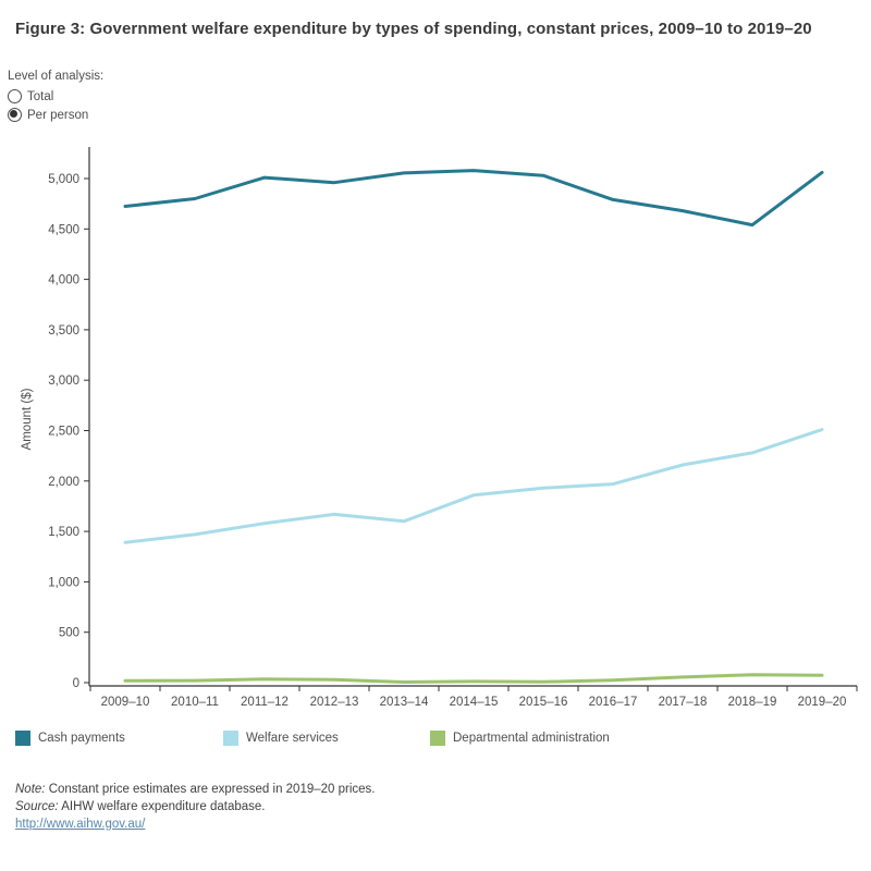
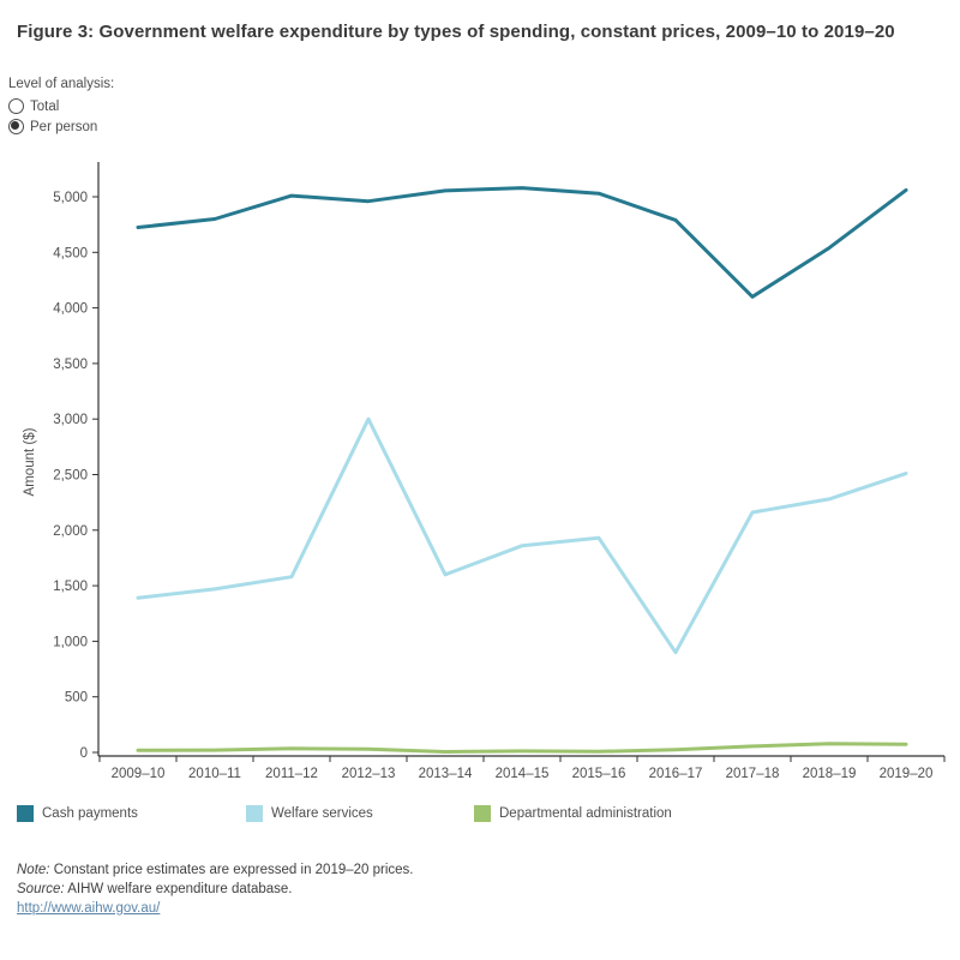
Welfare services/2012–13: 1700 -> 3000
Welfare services/2016–17: 2000 -> 900
Cash payments/2017–18: 4700 -> 4100
